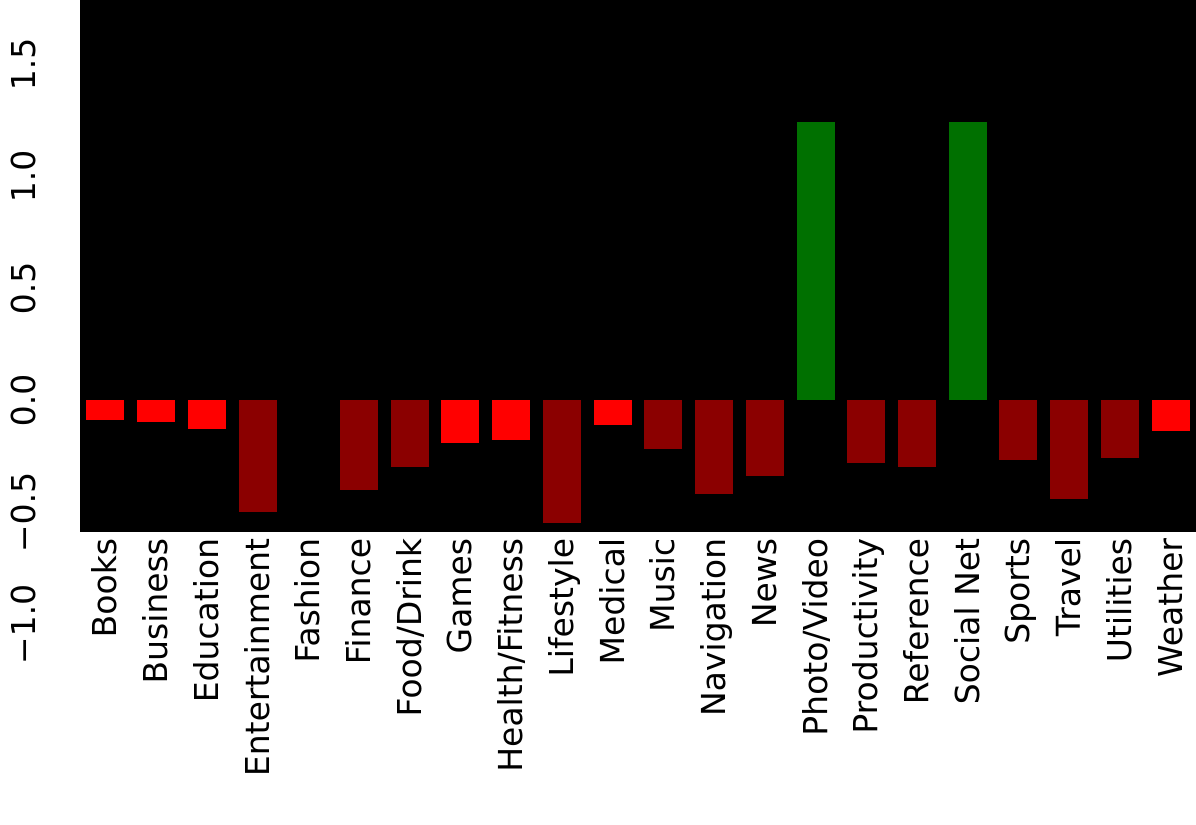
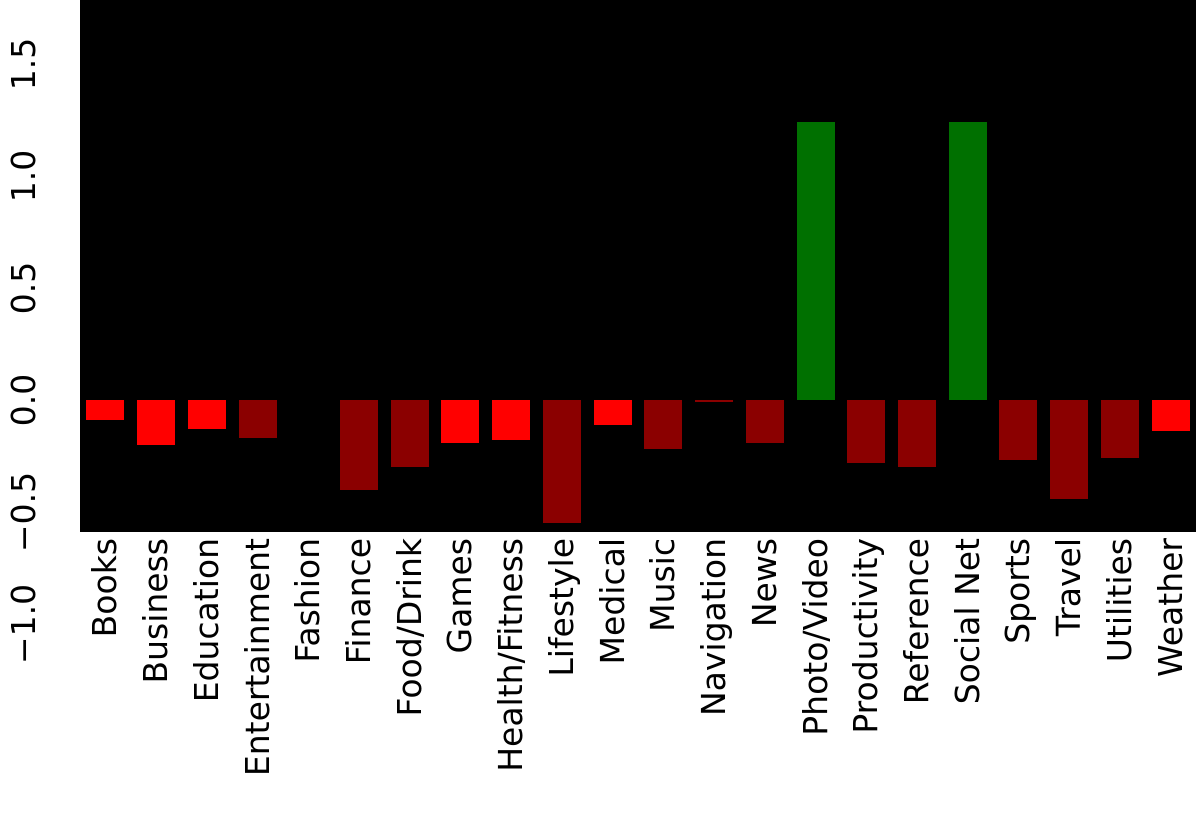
Business: -0.10 -> -0.20
Entertainment: -0.50 -> -0.17
Navigation: -0.42 -> -0.01
News: -0.34 -> -0.19
